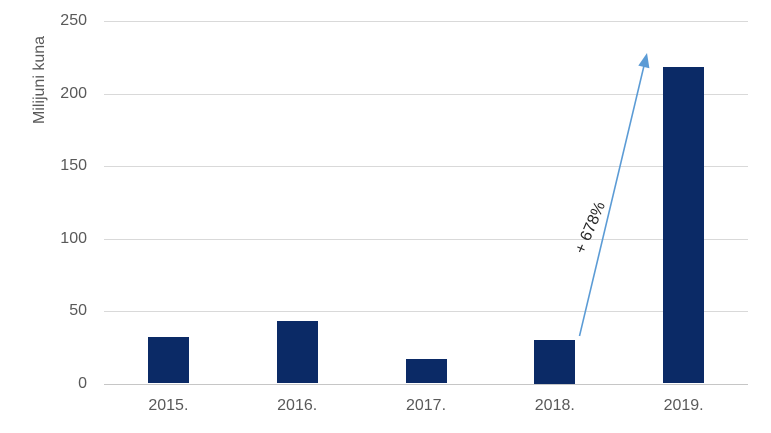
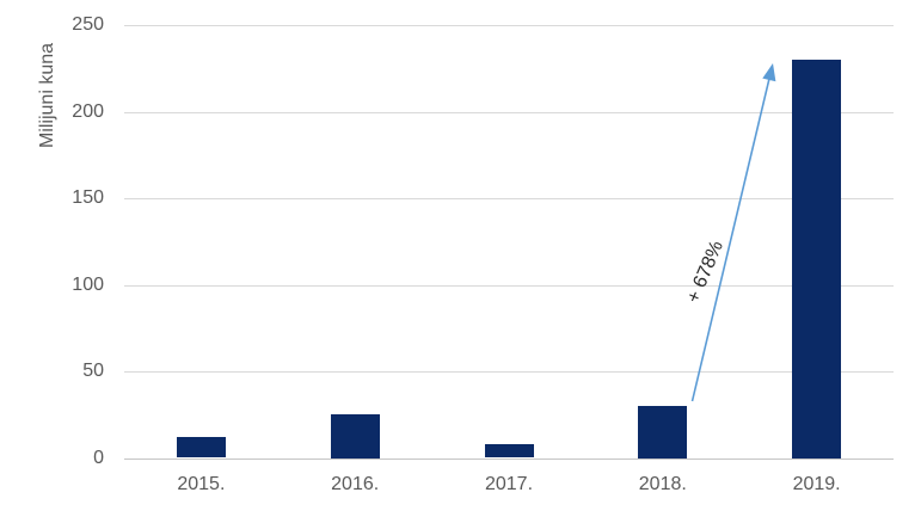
2015.: 32 -> 12
2016.: 43 -> 25
2017.: 17 -> 8
2019.: 218 -> 230
